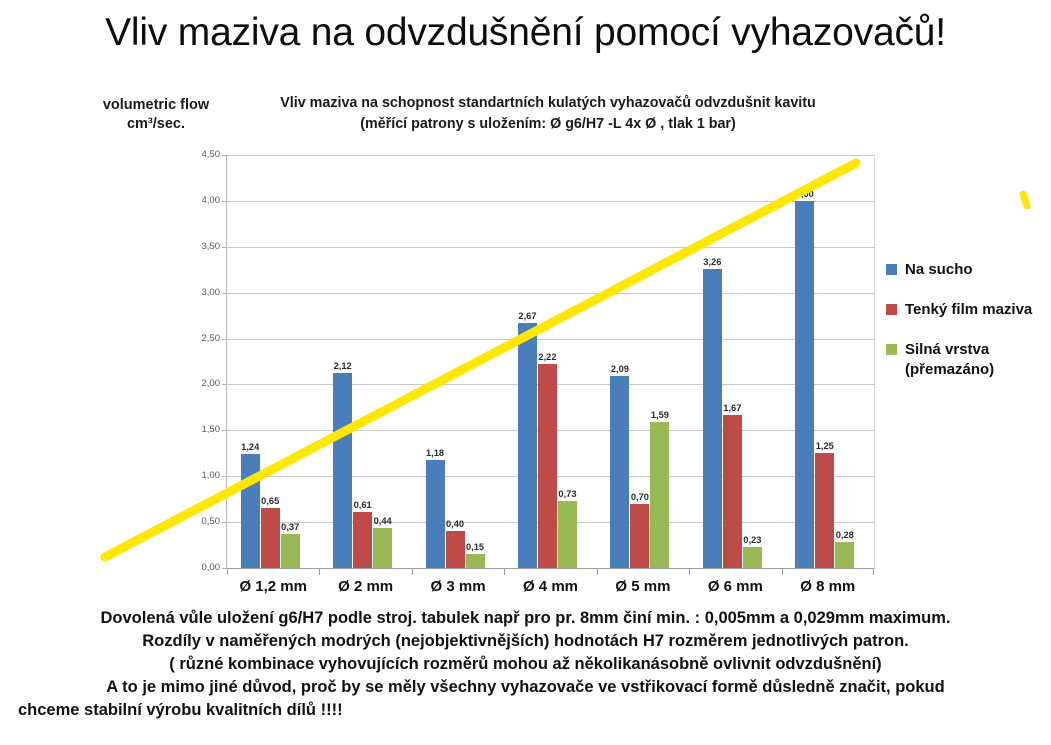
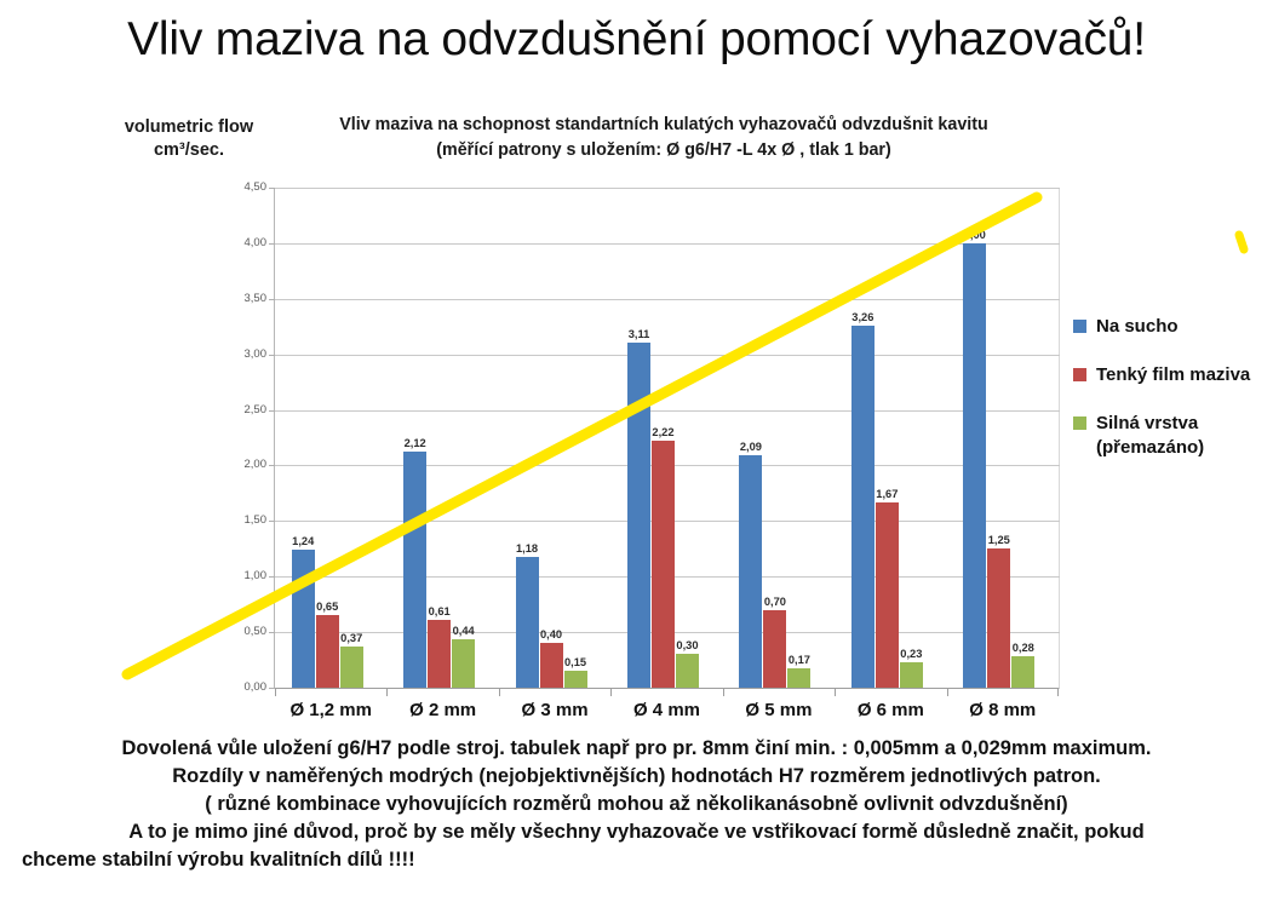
Na sucho/Ø 4 mm: 2,67 -> 3,11
Silná vrstva (přemazáno)/Ø 4 mm: 0,73 -> 0,30
Silná vrstva (přemazáno)/Ø 5 mm: 1,59 -> 0,17
